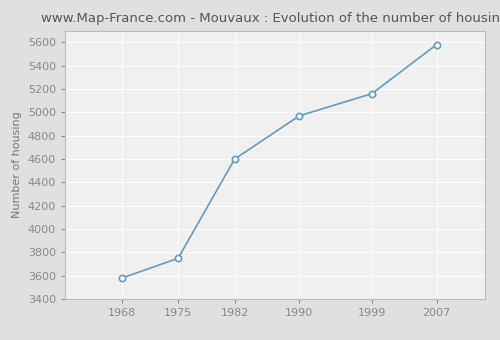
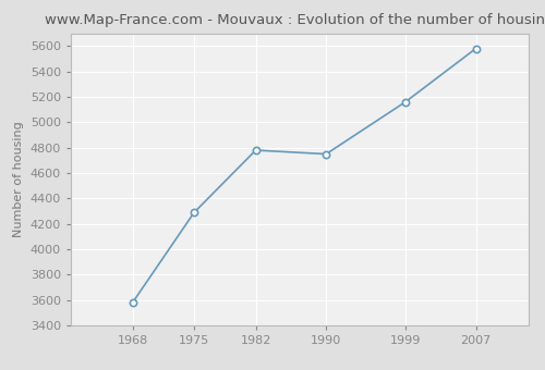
1975: 3750 -> 4290
1982: 4600 -> 4780
1990: 4970 -> 4750
